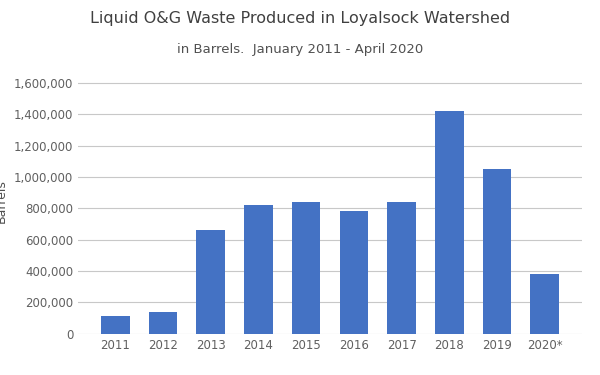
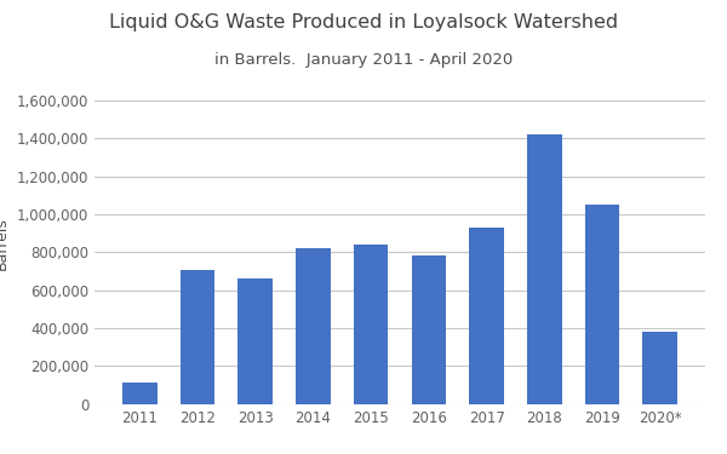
2012: 140,000 -> 710,000
2017: 840,000 -> 930,000
